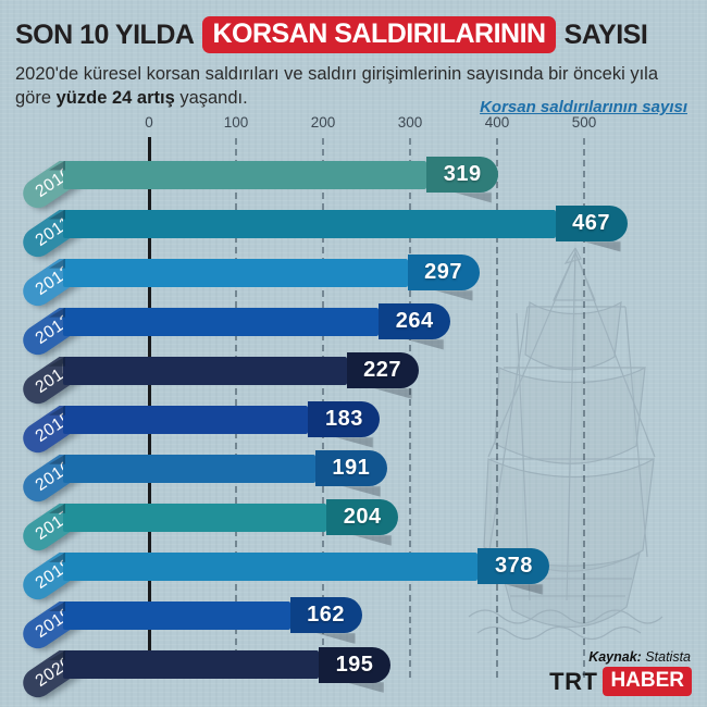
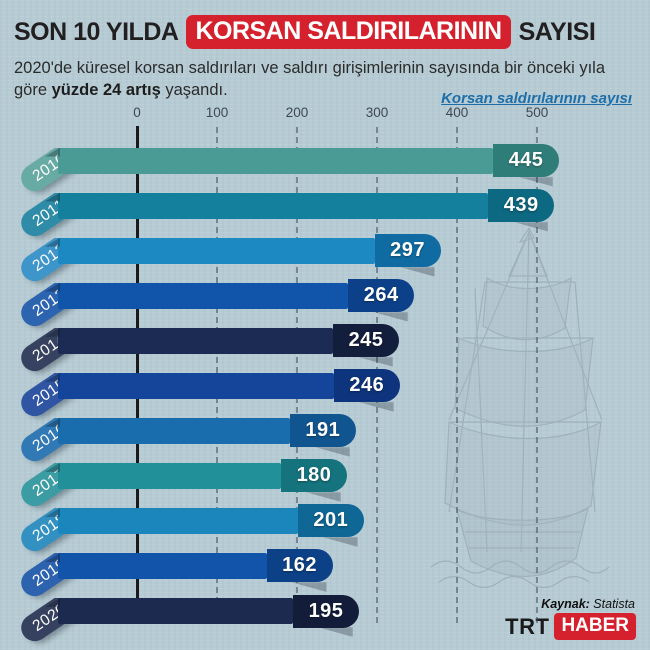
2010: 319 -> 445
2011: 467 -> 439
2014: 227 -> 245
2015: 183 -> 246
2017: 204 -> 180
2018: 378 -> 201
